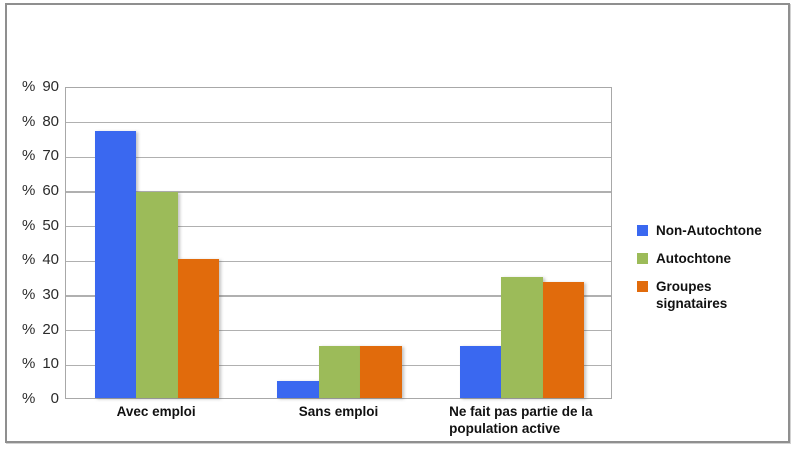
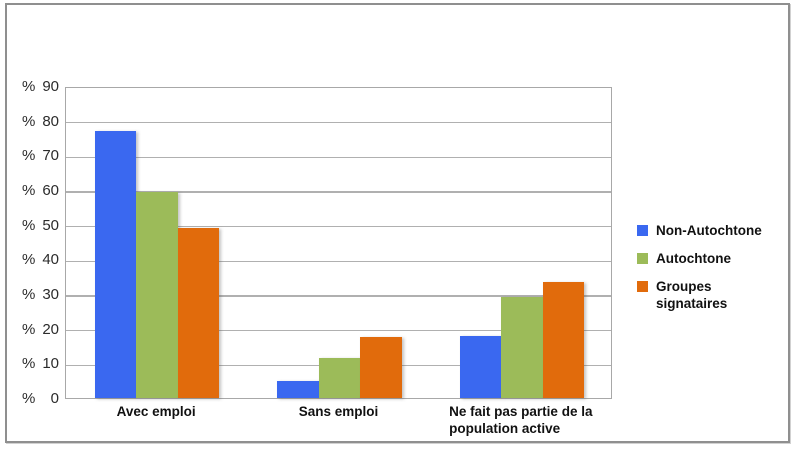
Groupes signataires/Avec emploi: 40 -> 49
Autochtone/Sans emploi: 15 -> 12
Groupes signataires/Sans emploi: 15 -> 18
Non-Autochtone/Ne fait pas partie de la population active: 15 -> 18
Autochtone/Ne fait pas partie de la population active: 35 -> 29
